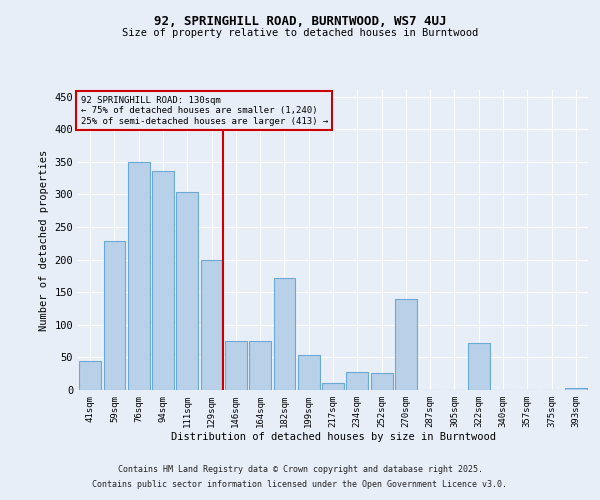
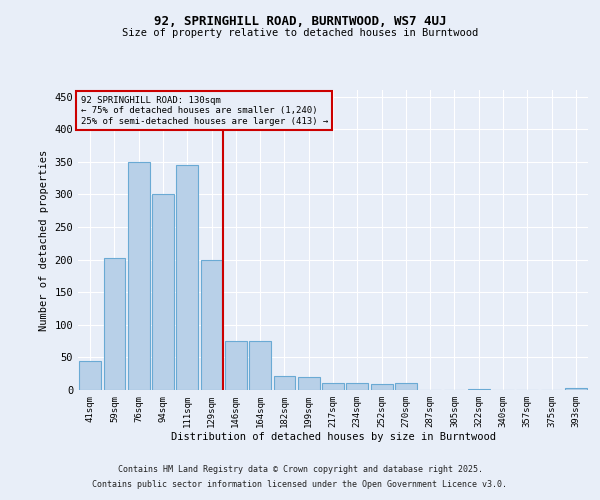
59sqm: 228 -> 203
94sqm: 336 -> 300
111sqm: 304 -> 345
182sqm: 172 -> 22
199sqm: 54 -> 20
234sqm: 28 -> 10
252sqm: 26 -> 9
270sqm: 140 -> 10
322sqm: 72 -> 2
